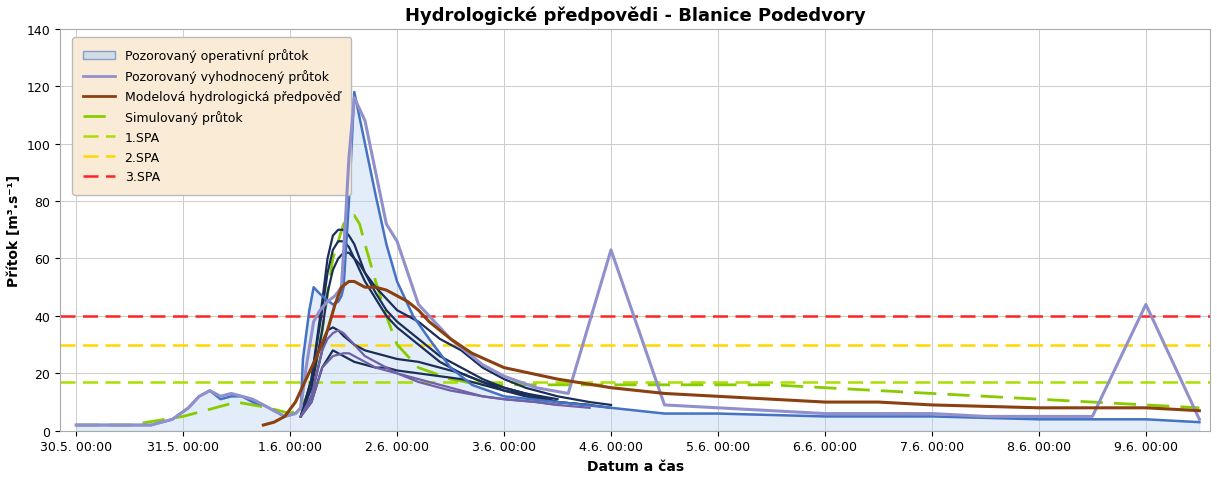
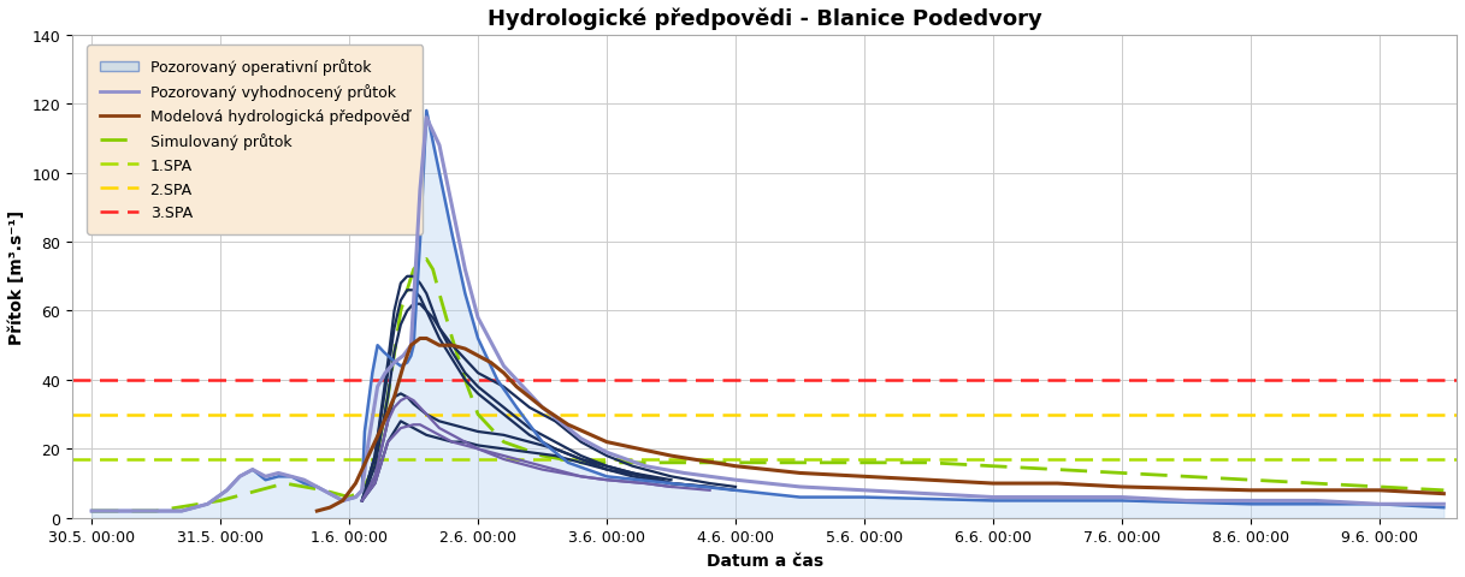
Pozorovaný vyhodnocený průtok/2.6. 00:00: 66 -> 58
Pozorovaný vyhodnocený průtok/4.6. 00:00: 63 -> 11
Pozorovaný vyhodnocený průtok/9.6. 00:00: 44 -> 4
